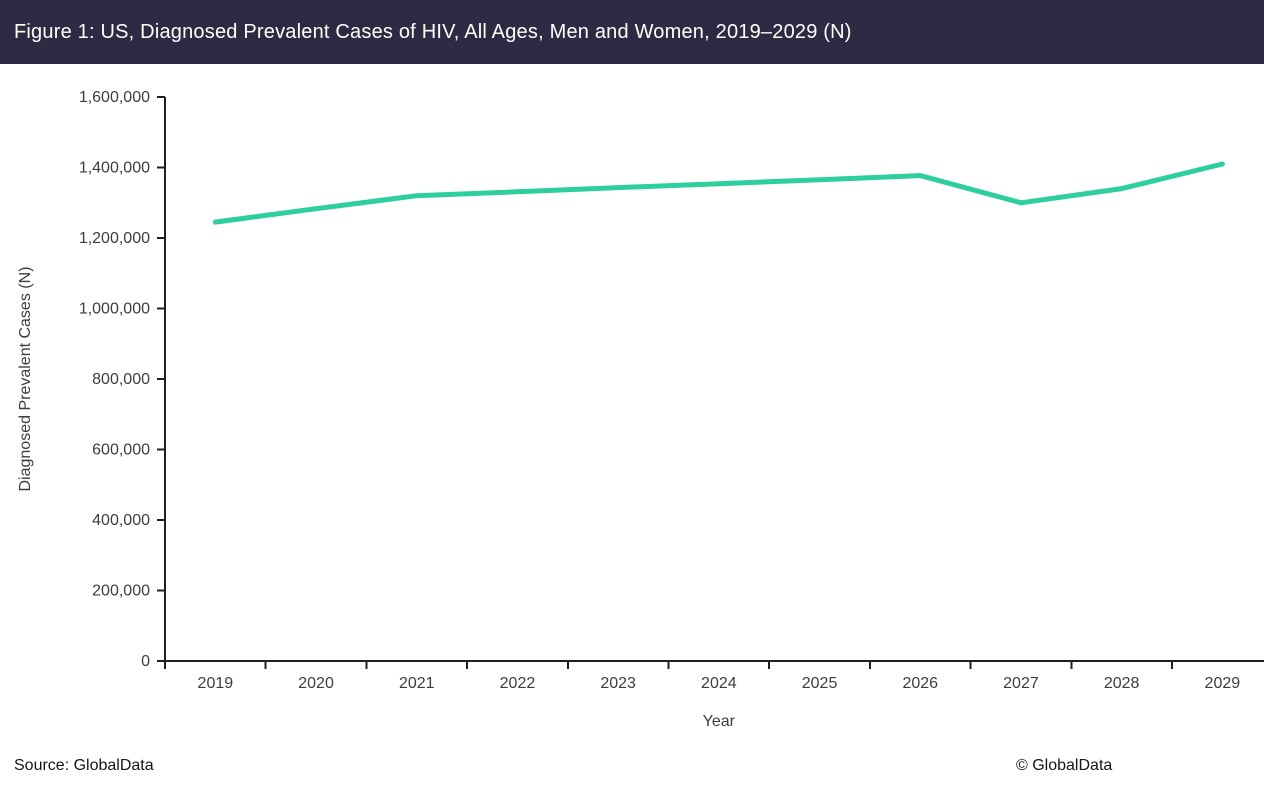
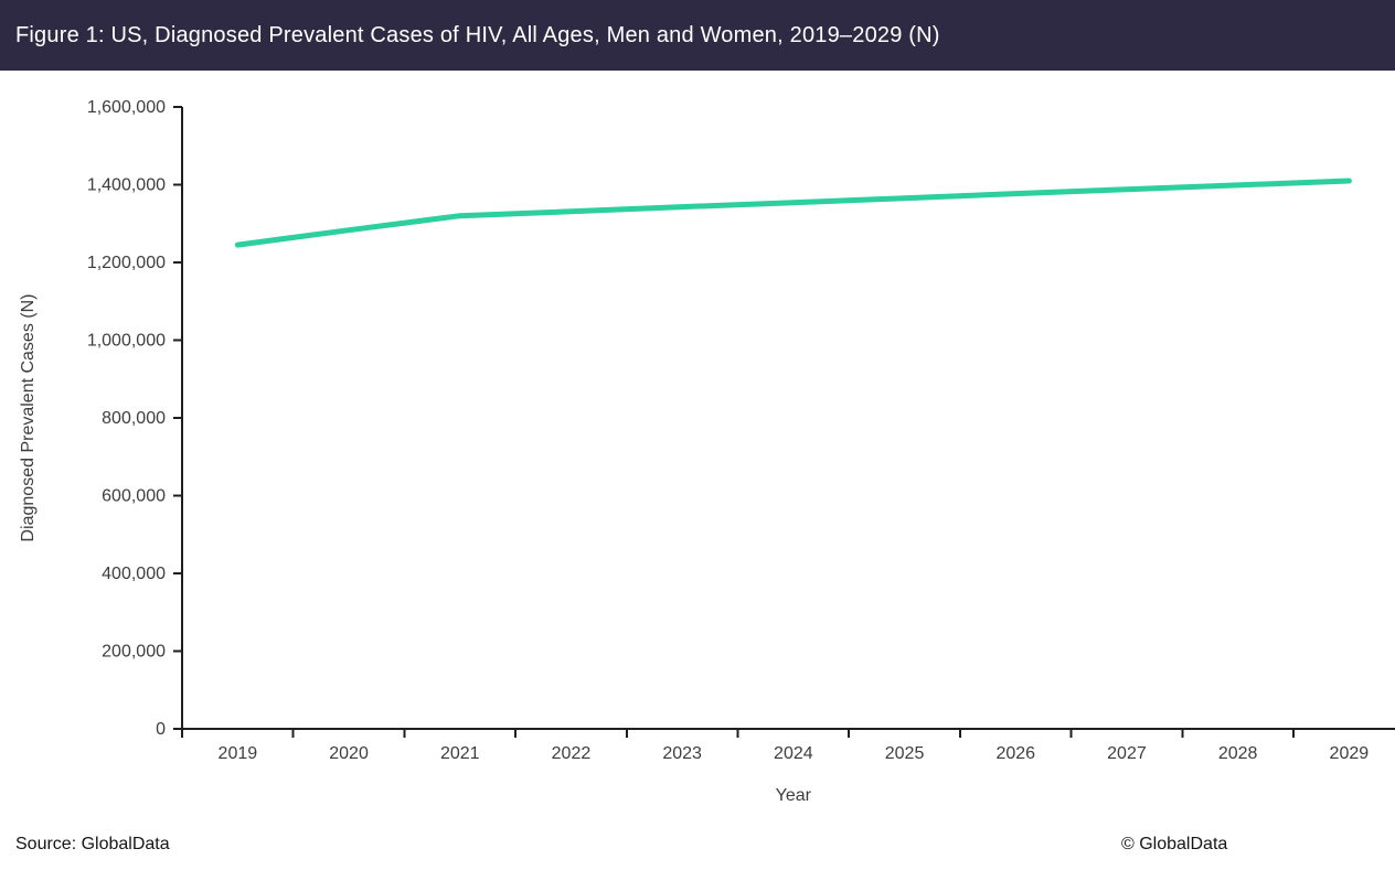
2027: 1300000 -> 1390000
2028: 1340000 -> 1400000
